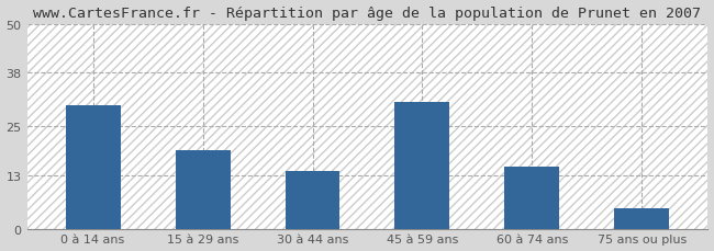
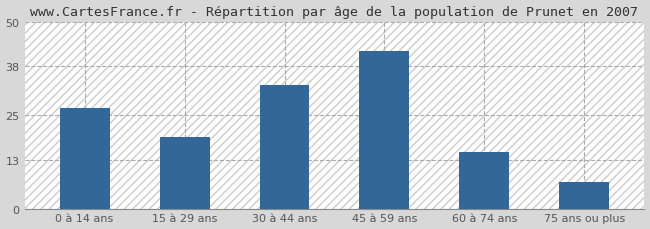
0 à 14 ans: 30 -> 27
30 à 44 ans: 14 -> 33
45 à 59 ans: 31 -> 42
75 ans ou plus: 5 -> 7
